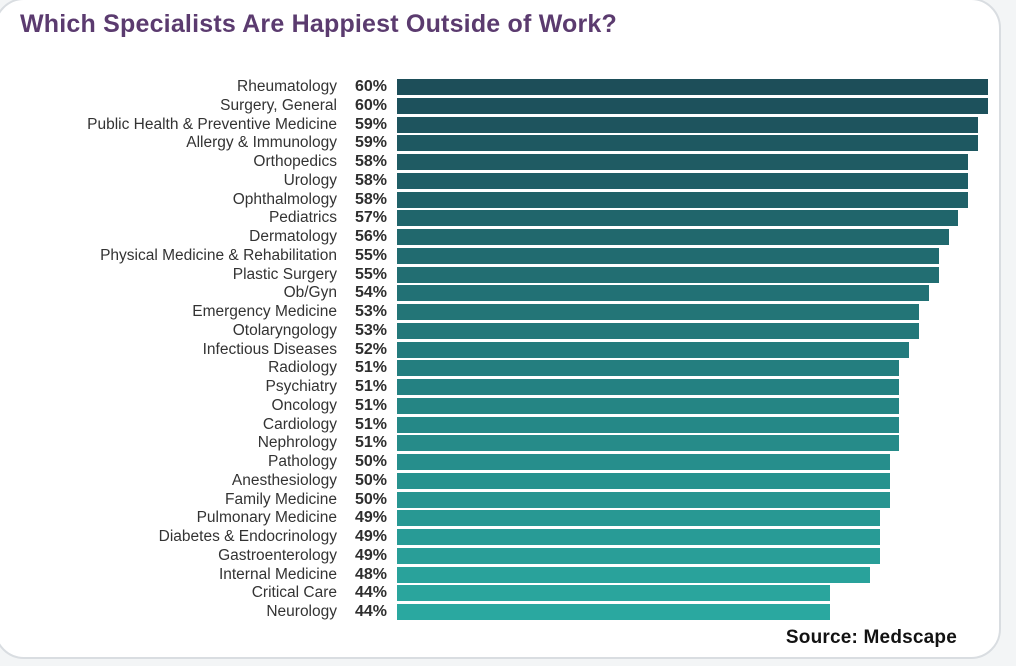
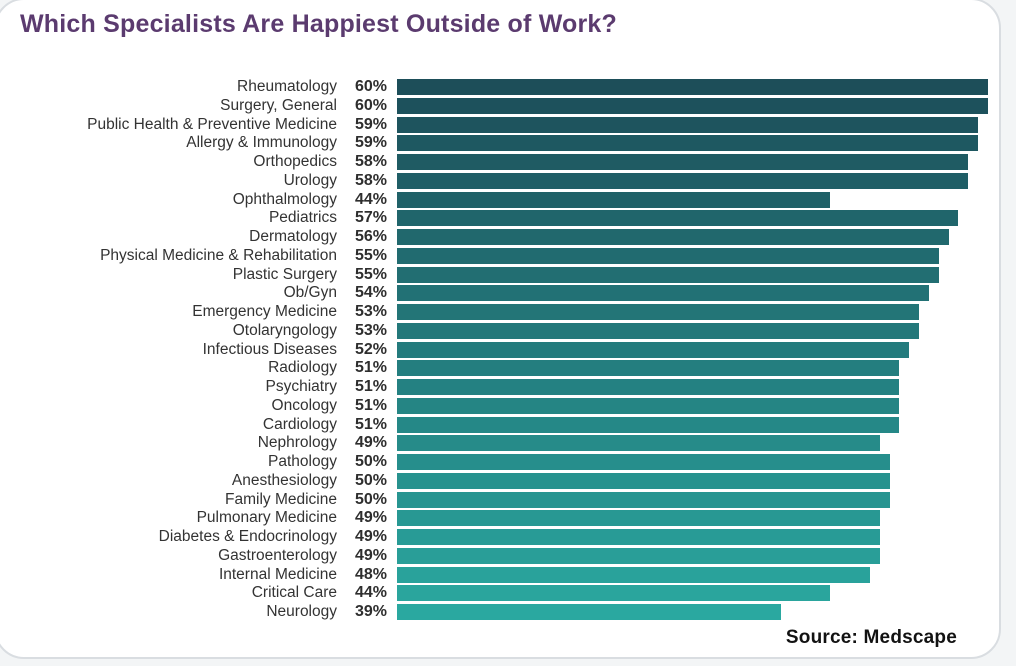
Ophthalmology: 58% -> 44%
Nephrology: 51% -> 49%
Neurology: 44% -> 39%
